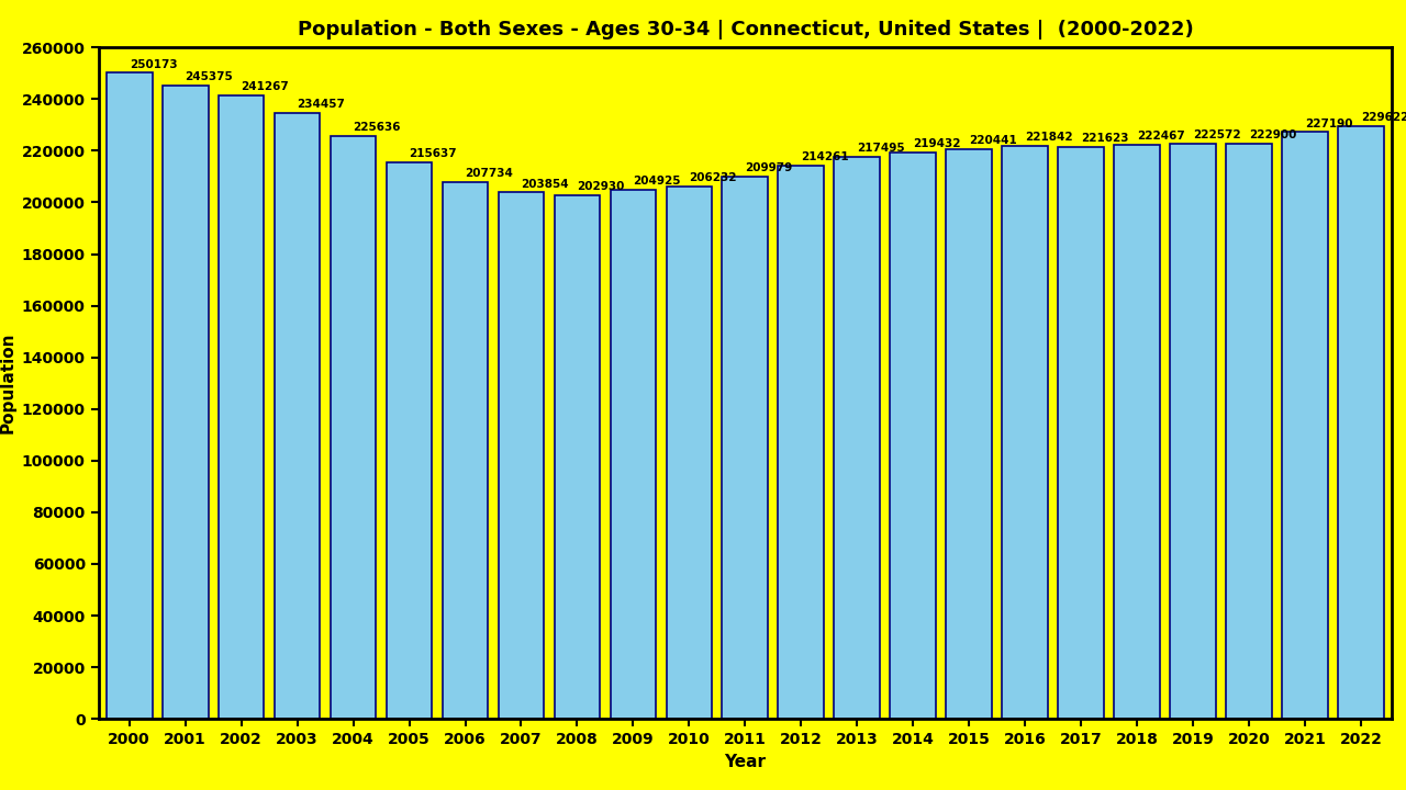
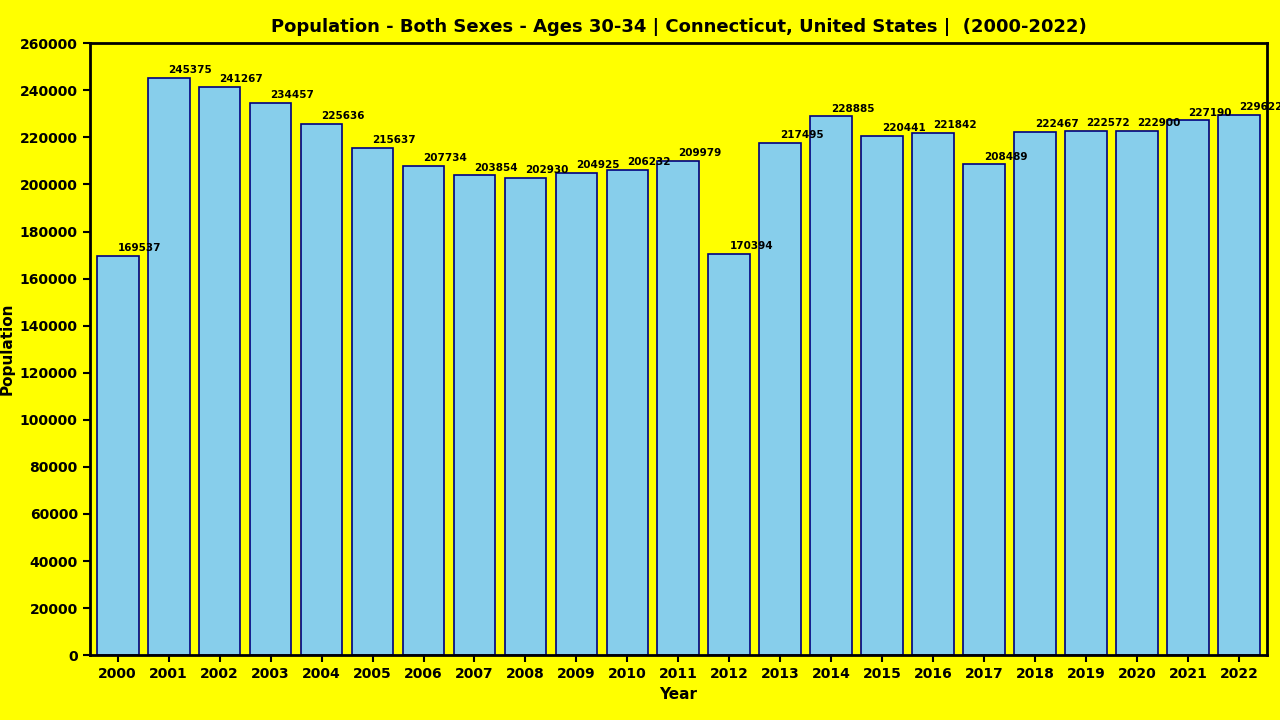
2000: 250173 -> 169537
2012: 214261 -> 170394
2014: 219432 -> 228885
2017: 221623 -> 208489
